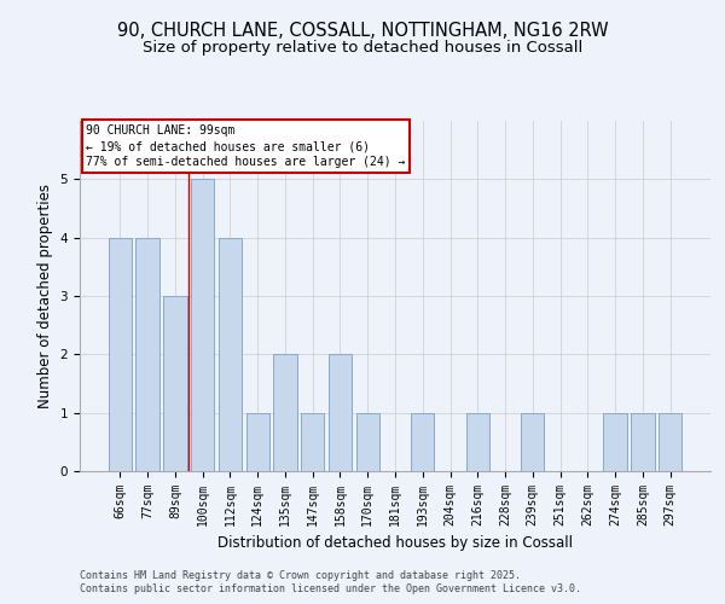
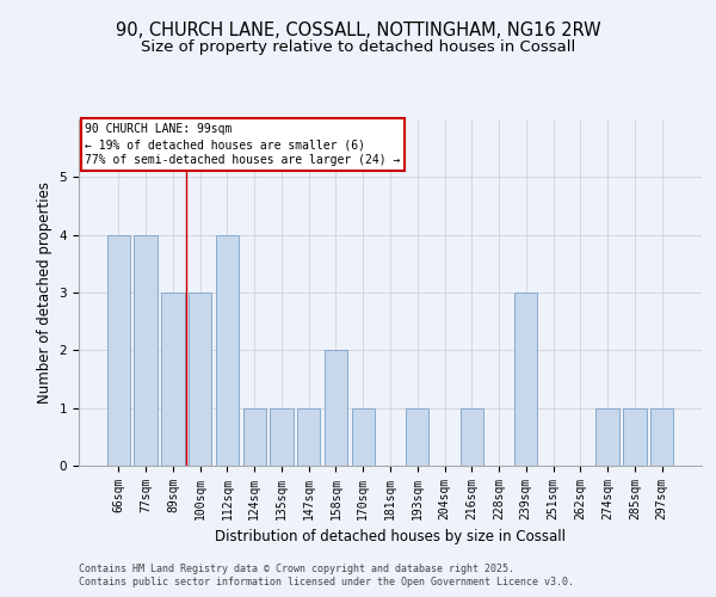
100sqm: 5 -> 3
135sqm: 2 -> 1
239sqm: 1 -> 3
